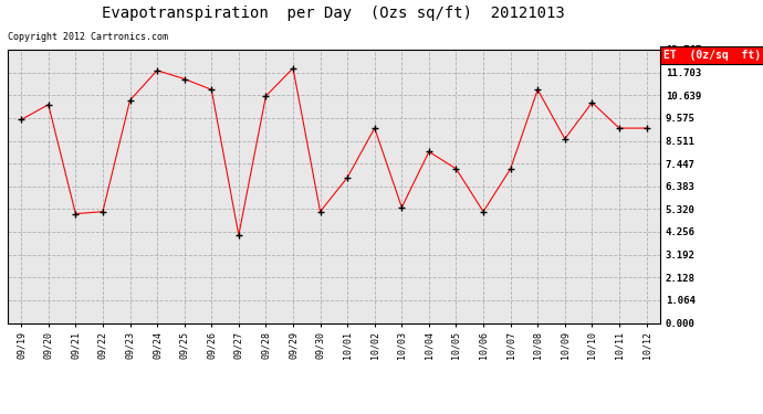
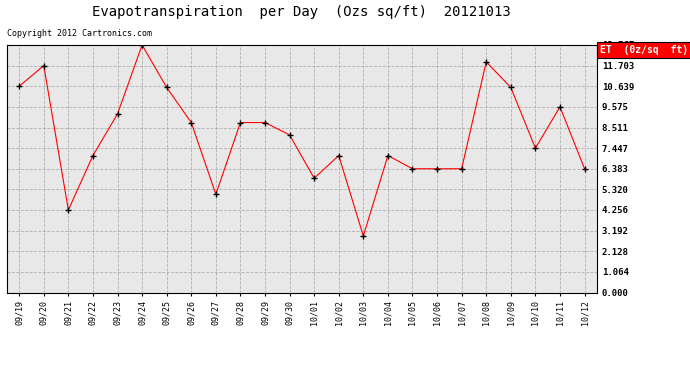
09/19: 9.5 -> 10.6
09/20: 10.2 -> 11.7
09/21: 5.1 -> 4.3
09/22: 5.2 -> 7.1
09/23: 10.4 -> 9.2
09/24: 11.8 -> 12.8
09/25: 11.4 -> 10.6
09/26: 10.9 -> 8.8
09/27: 4.1 -> 5.1
09/28: 10.6 -> 8.8
09/29: 11.9 -> 8.8
09/30: 5.2 -> 8.1
10/01: 6.8 -> 5.9
10/02: 9.1 -> 7.1
10/03: 5.4 -> 2.9
10/04: 8.0 -> 7.1
10/05: 7.2 -> 6.4
10/06: 5.2 -> 6.4
10/07: 7.2 -> 6.4
10/08: 10.9 -> 11.9
10/09: 8.6 -> 10.6
10/10: 10.3 -> 7.4
10/11: 9.1 -> 9.6
10/12: 9.1 -> 6.4
